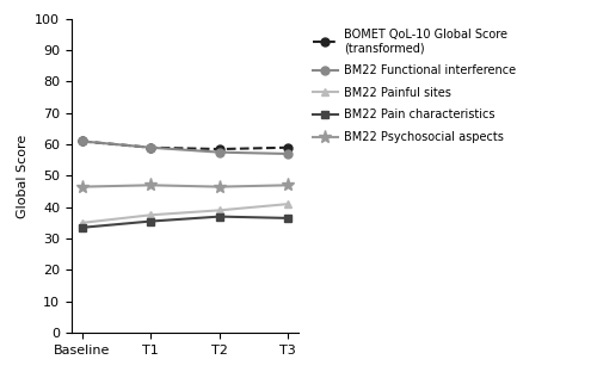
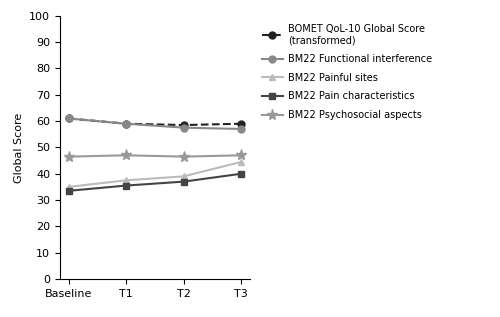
BM22 Painful sites/T3: 41.0 -> 44.5
BM22 Pain characteristics/T3: 36.5 -> 40.0
